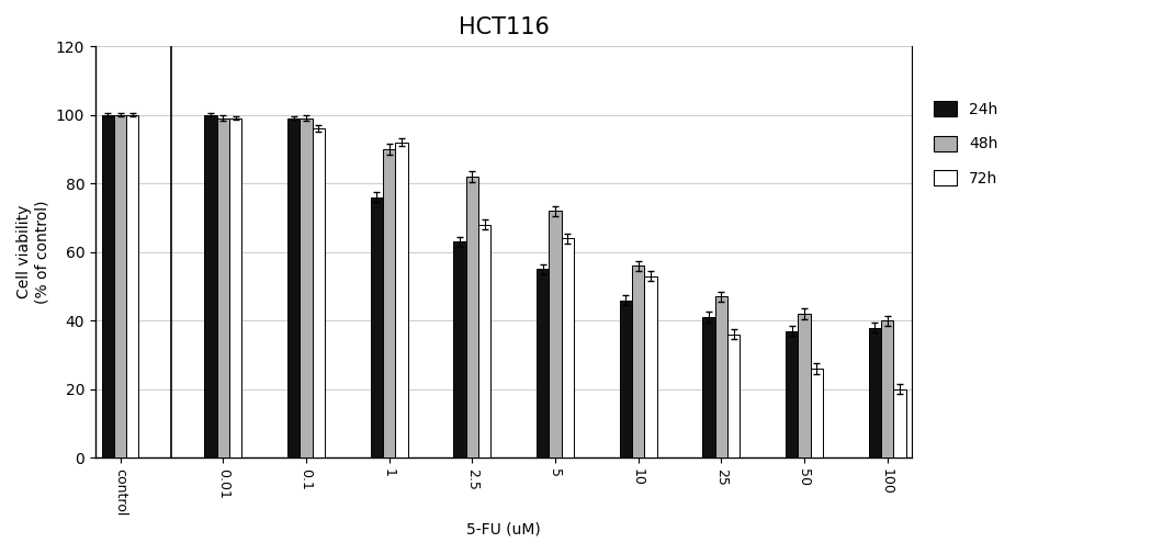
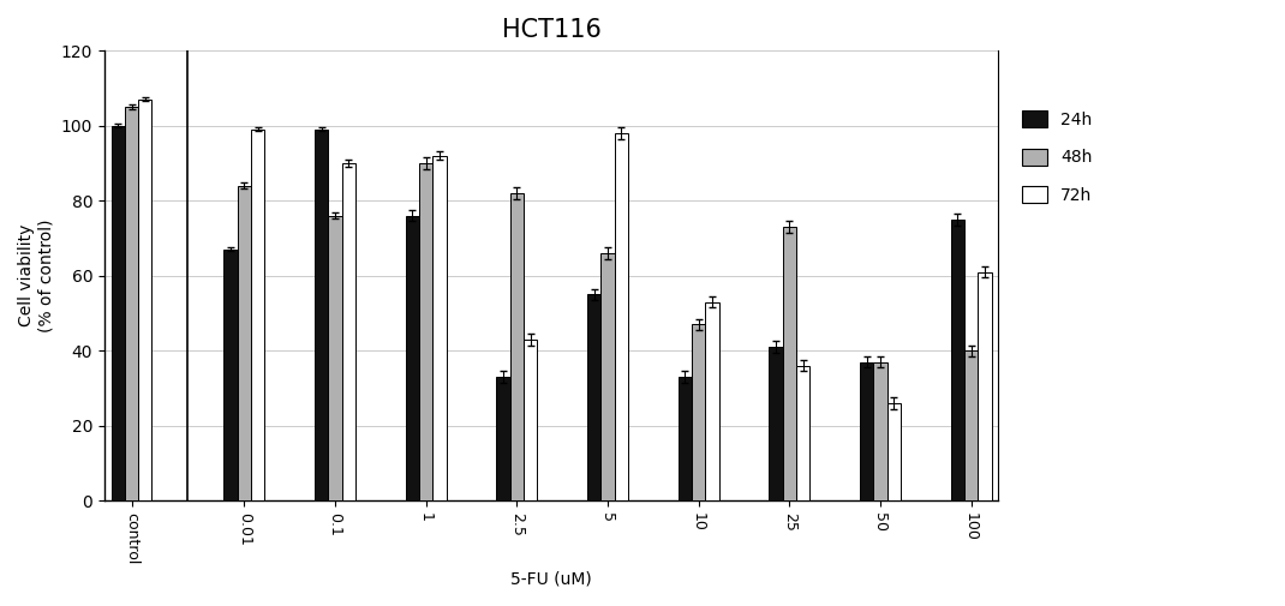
48h/control: 100 -> 105
72h/control: 100 -> 107
24h/0.01: 100 -> 67
48h/0.01: 99 -> 84
48h/0.1: 99 -> 76
72h/0.1: 96 -> 90
24h/2.5: 63 -> 33
72h/2.5: 68 -> 43
48h/5: 72 -> 66
72h/5: 64 -> 98
24h/10: 46 -> 33
48h/10: 56 -> 47
48h/25: 47 -> 73
48h/50: 42 -> 37
24h/100: 38 -> 75
72h/100: 20 -> 61
